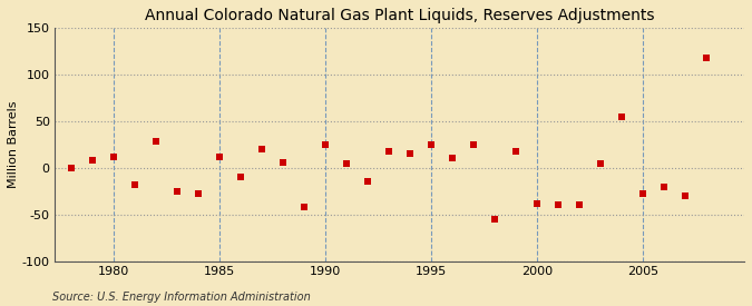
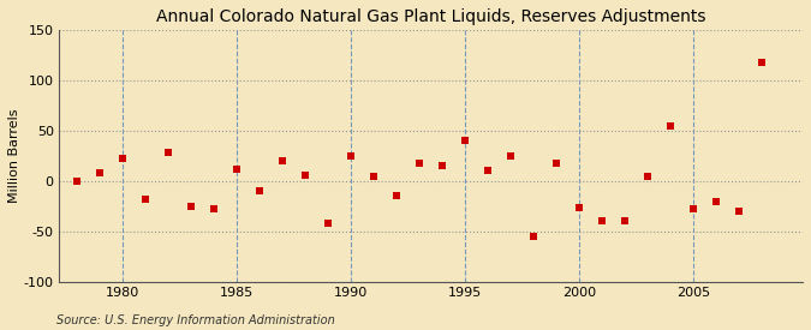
1980: 12 -> 22
1995: 25 -> 40
2000: -38 -> -26
